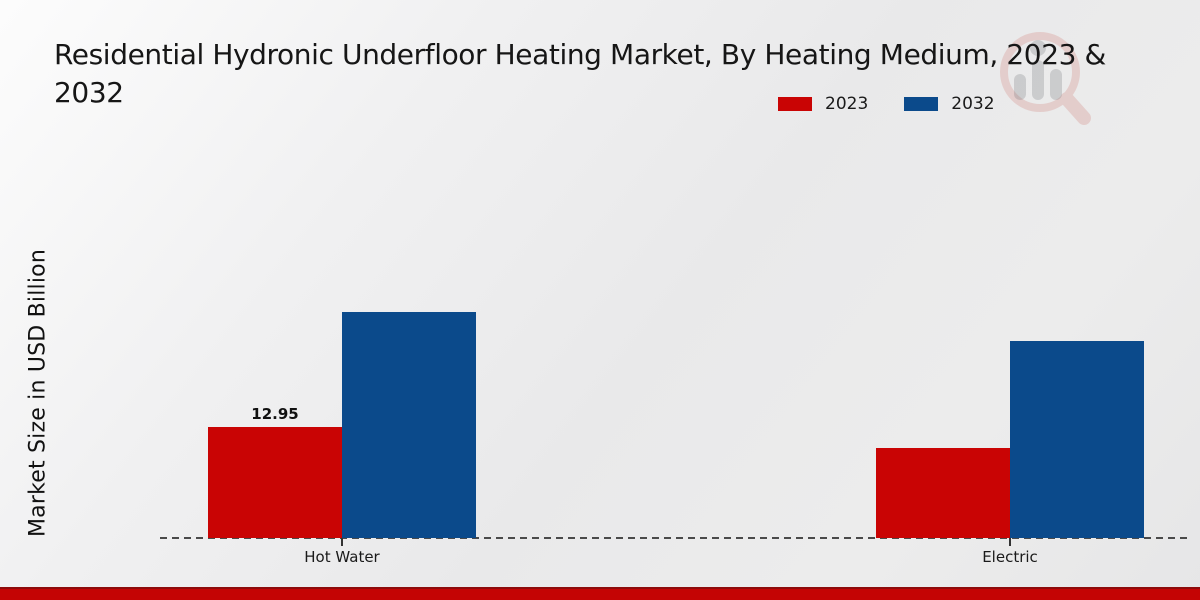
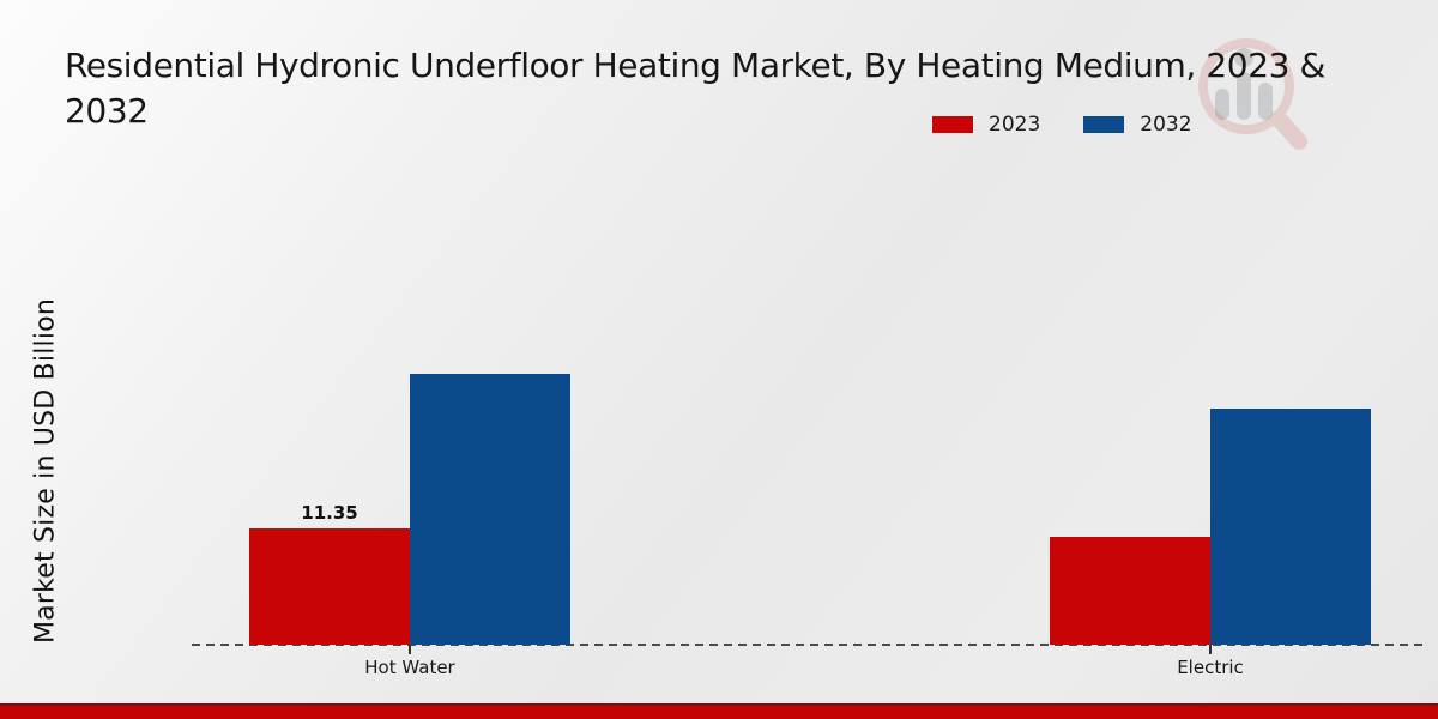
2023/Hot Water: 12.95 -> 11.35
